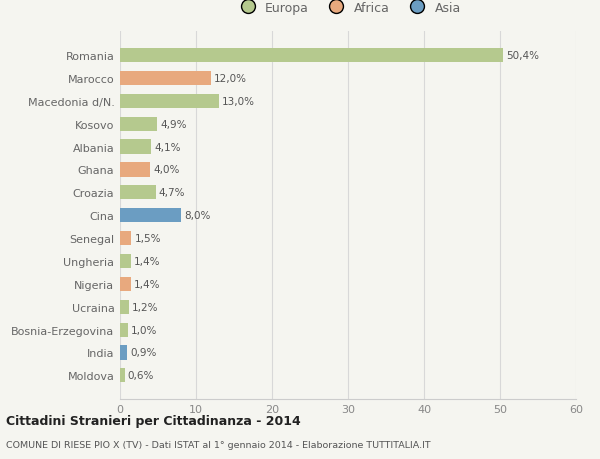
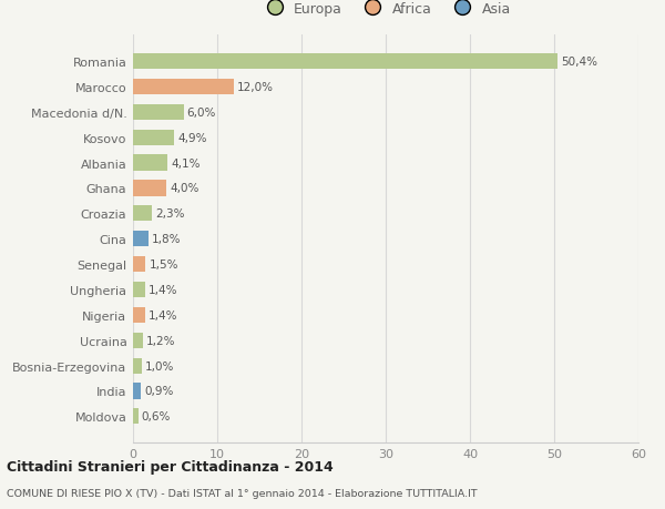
Macedonia d/N.: 13,0% -> 6,0%
Croazia: 4,7% -> 2,3%
Cina: 8,0% -> 1,8%
